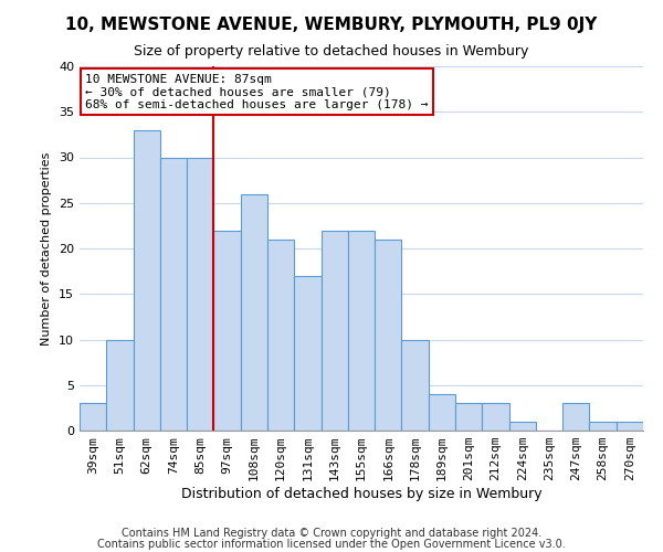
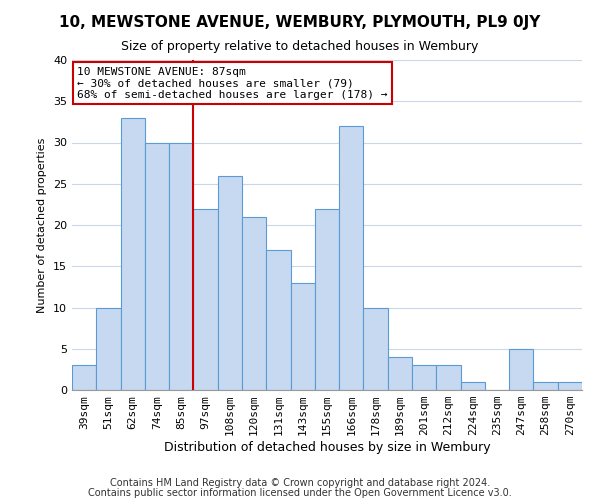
143sqm: 22 -> 13
166sqm: 21 -> 32
247sqm: 3 -> 5
